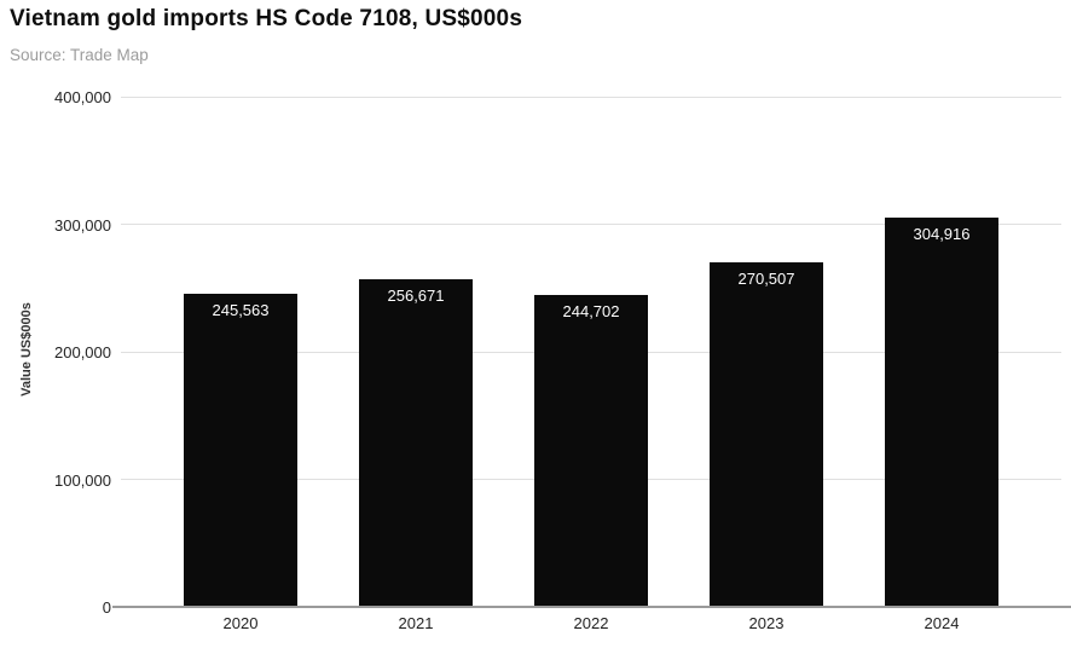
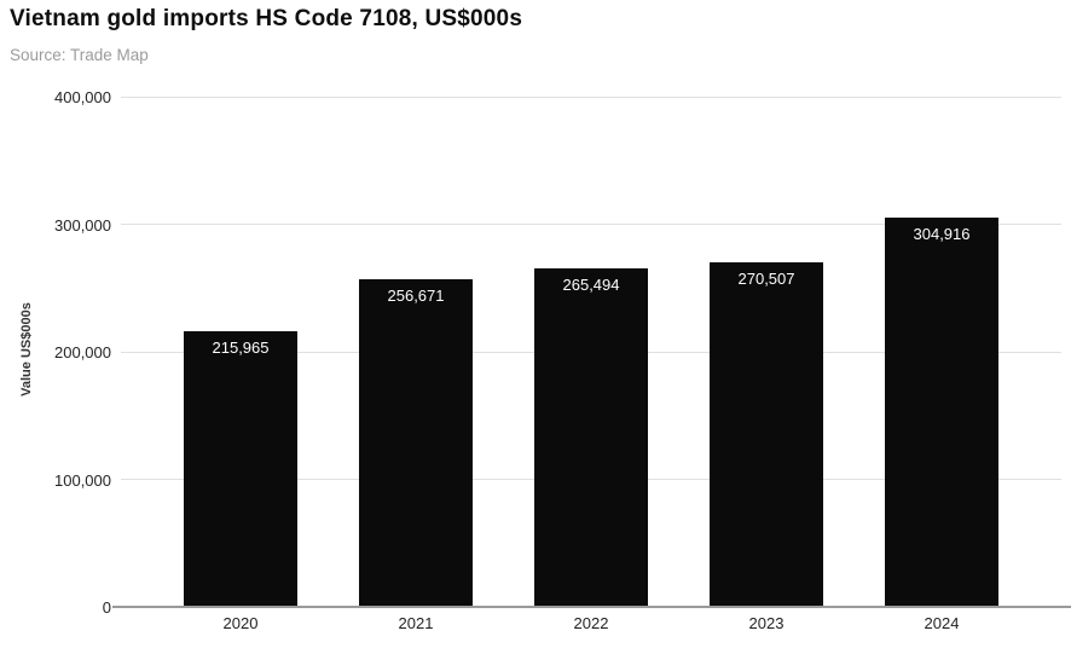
2020: 245,563 -> 215,965
2022: 244,702 -> 265,494
